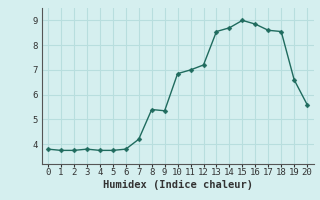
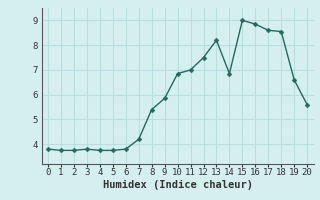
9: 5.35 -> 5.85
12: 7.20 -> 7.50
13: 8.55 -> 8.20
14: 8.70 -> 6.85
